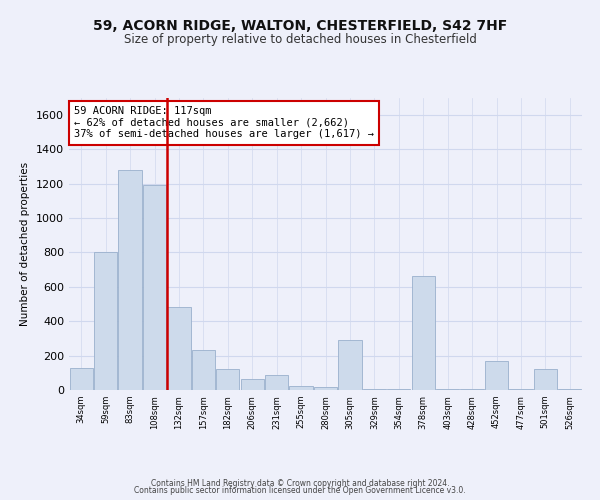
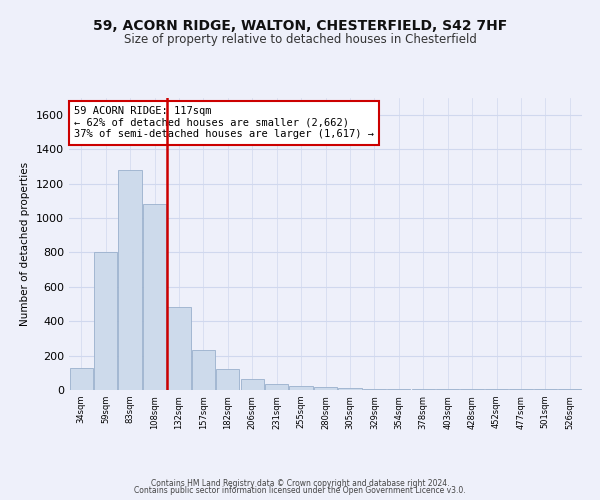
108sqm: 1190 -> 1080
231sqm: 90 -> 40
305sqm: 290 -> 10
378sqm: 660 -> 0
452sqm: 170 -> 0
501sqm: 120 -> 0
